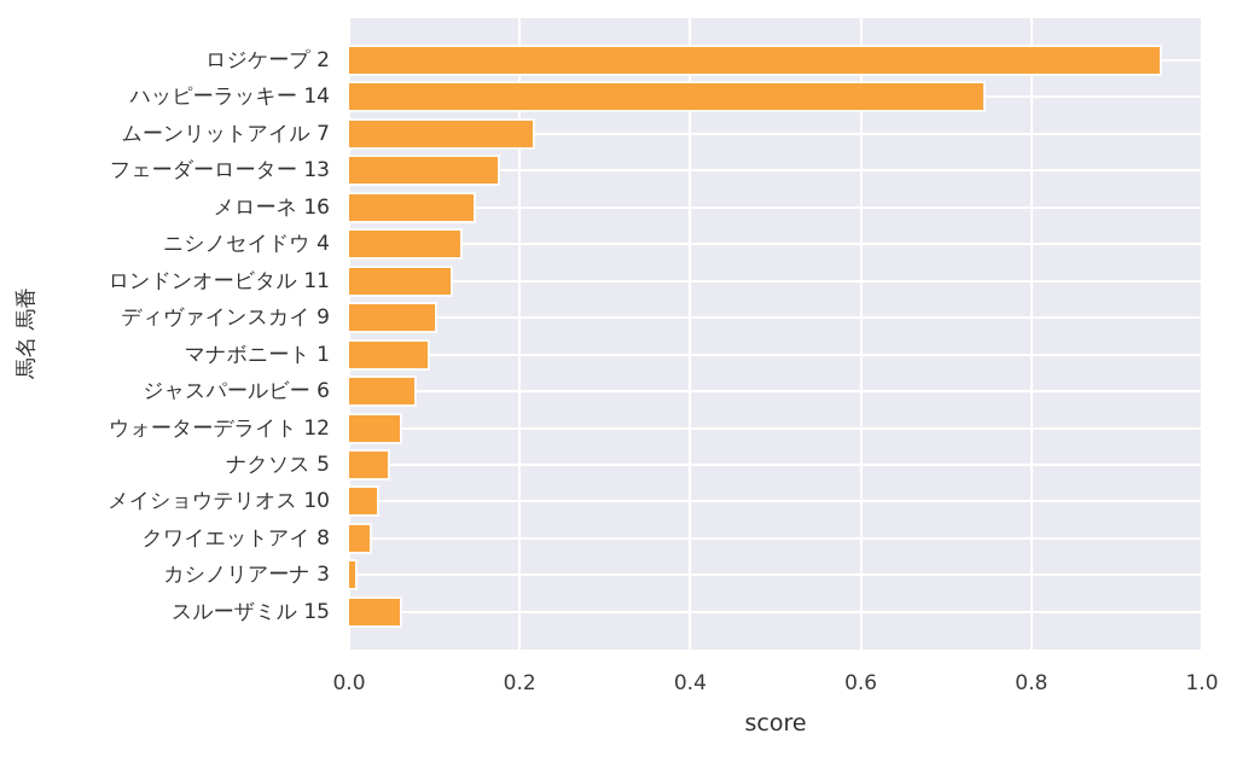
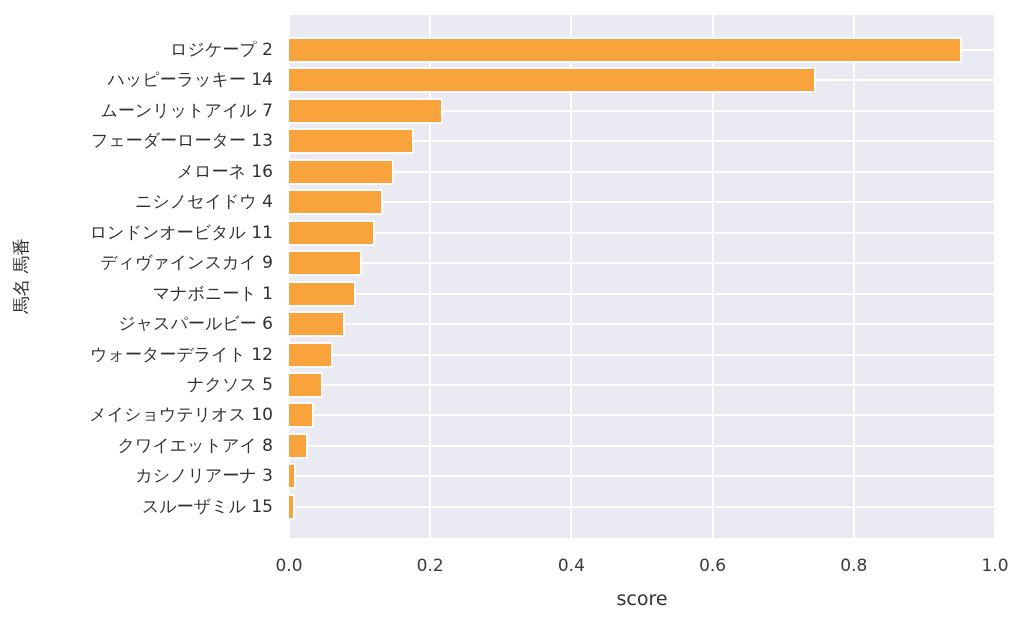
スルーザミル 15: 0.06 -> 0.01
